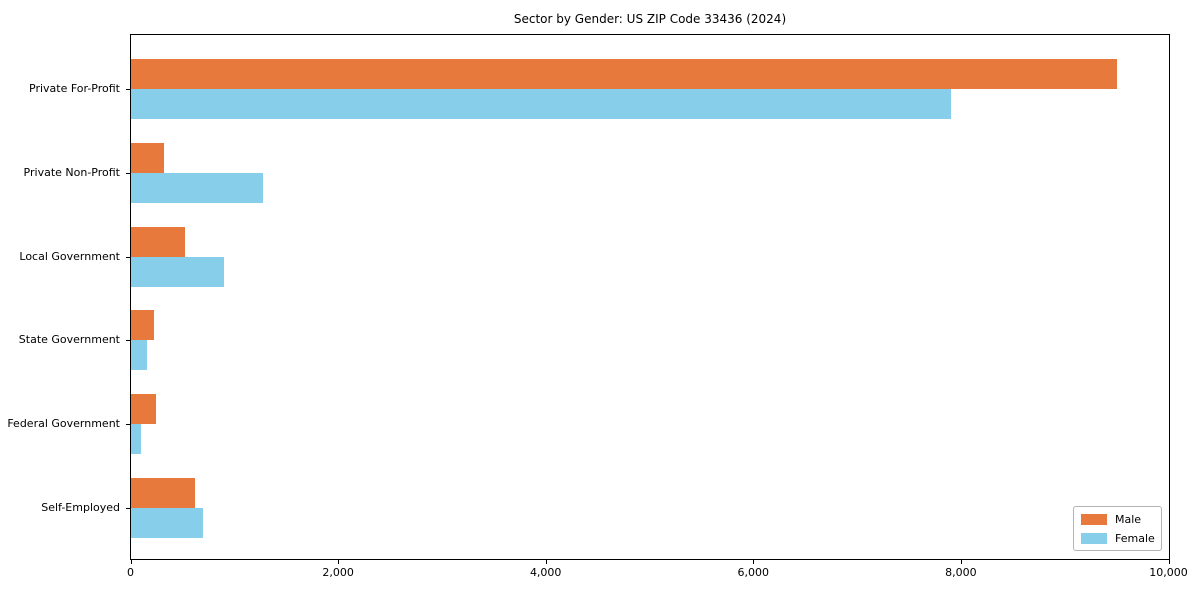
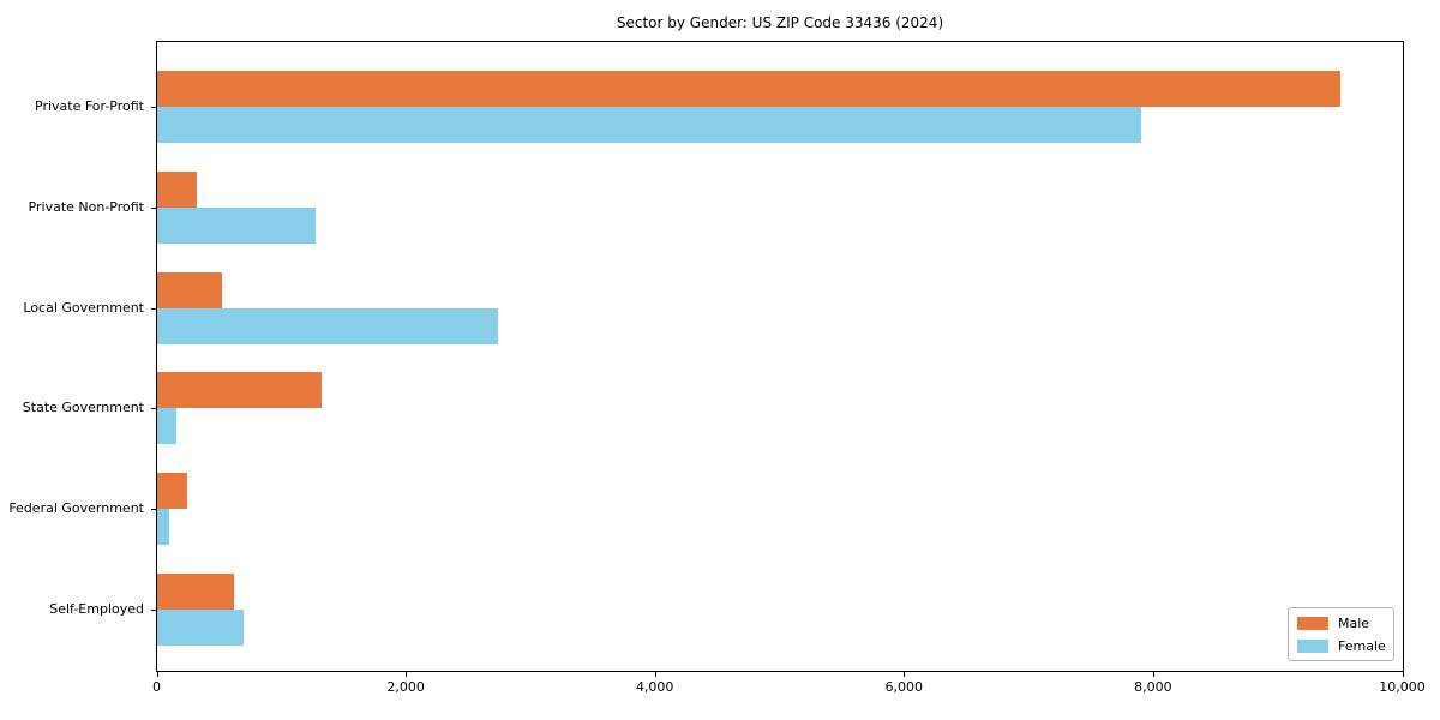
Female/Local Government: 900 -> 2740
Male/State Government: 220 -> 1320
